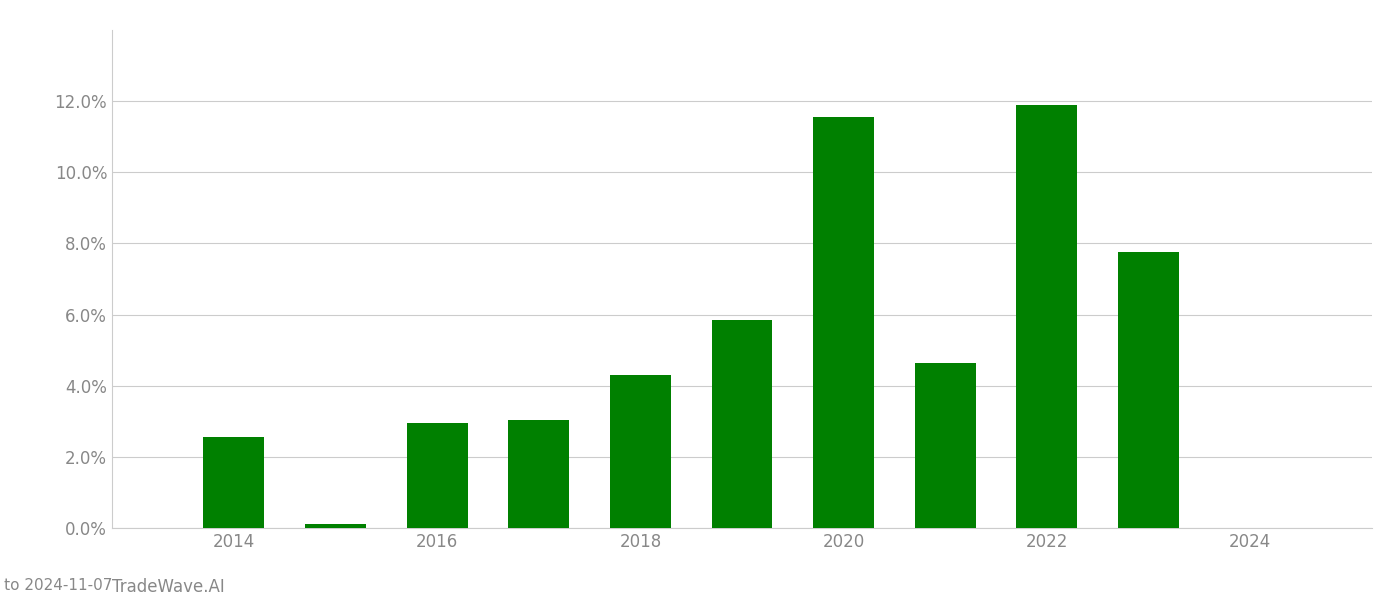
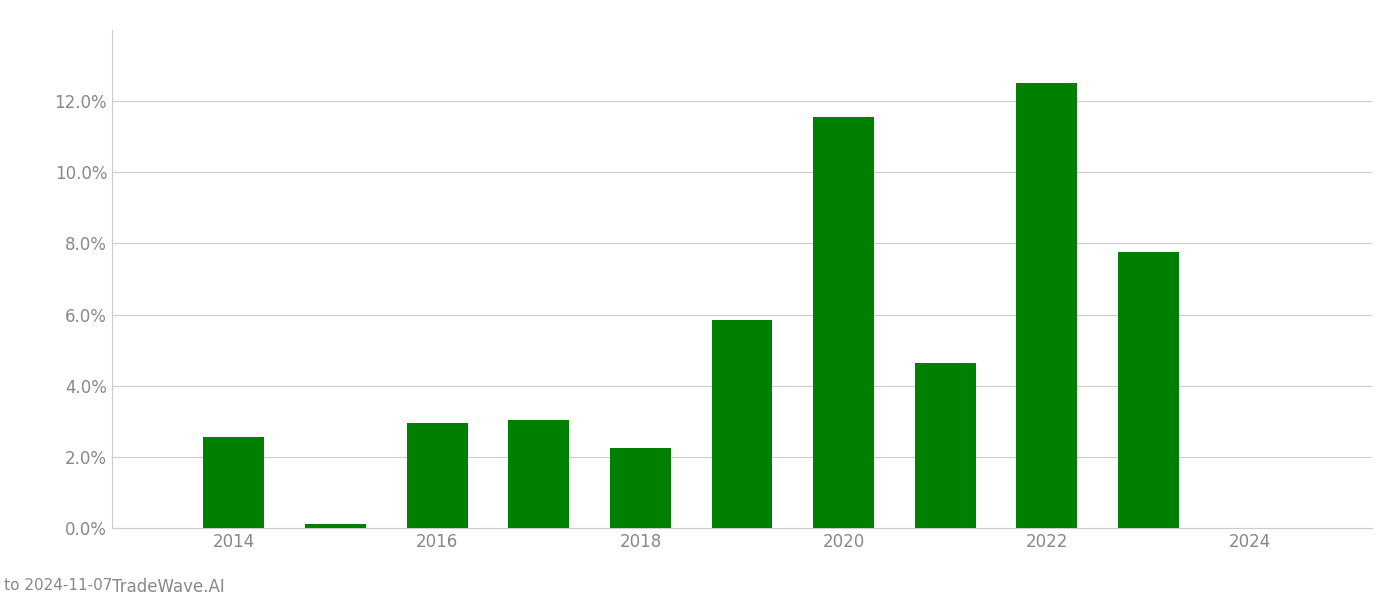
2018: 4.30% -> 2.25%
2022: 11.90% -> 12.50%
